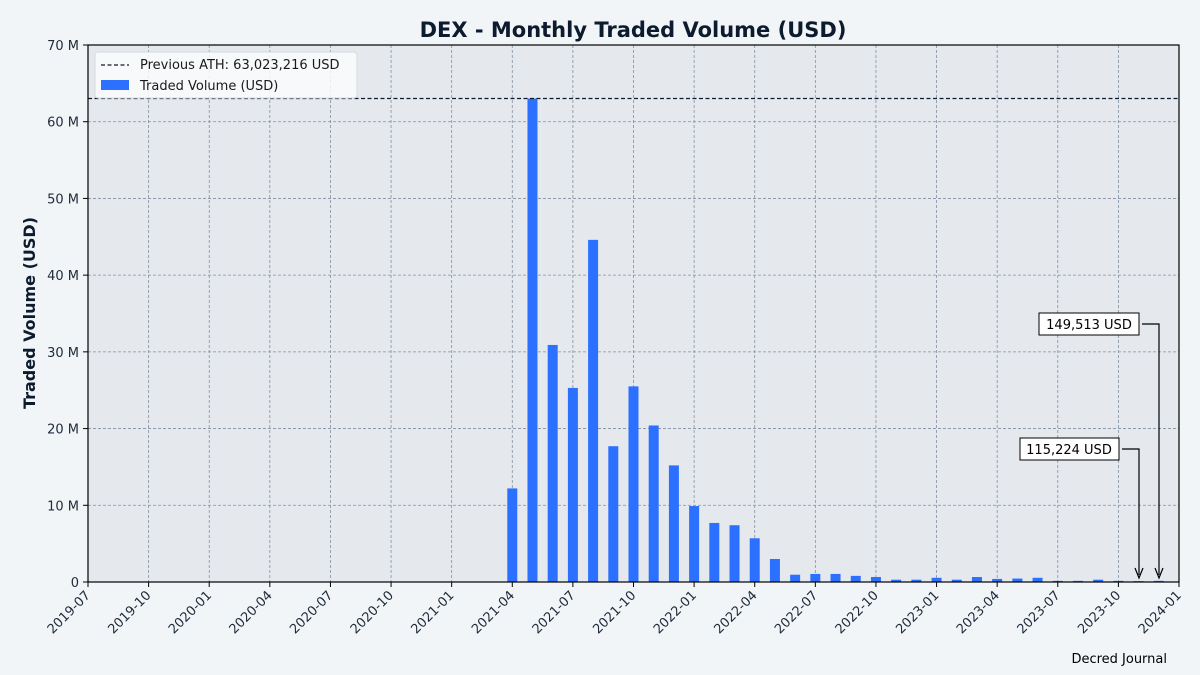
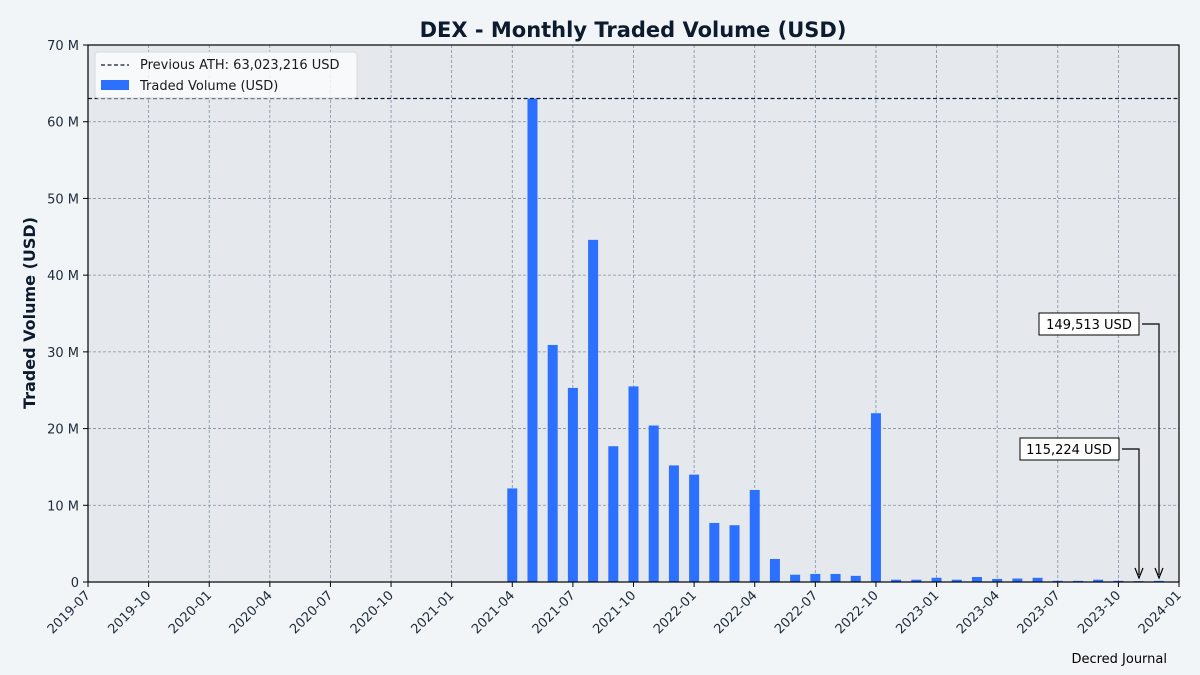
2022-01: 10M -> 14M
2022-04: 6M -> 12M
2022-10: 1M -> 22M
